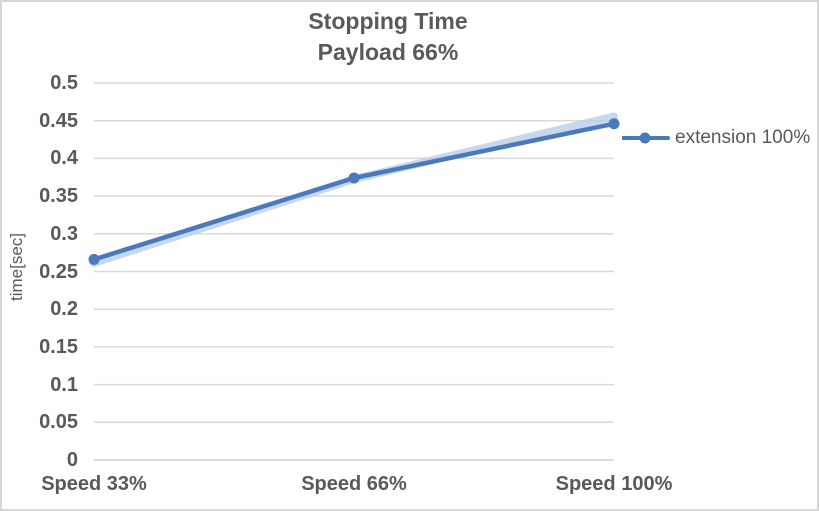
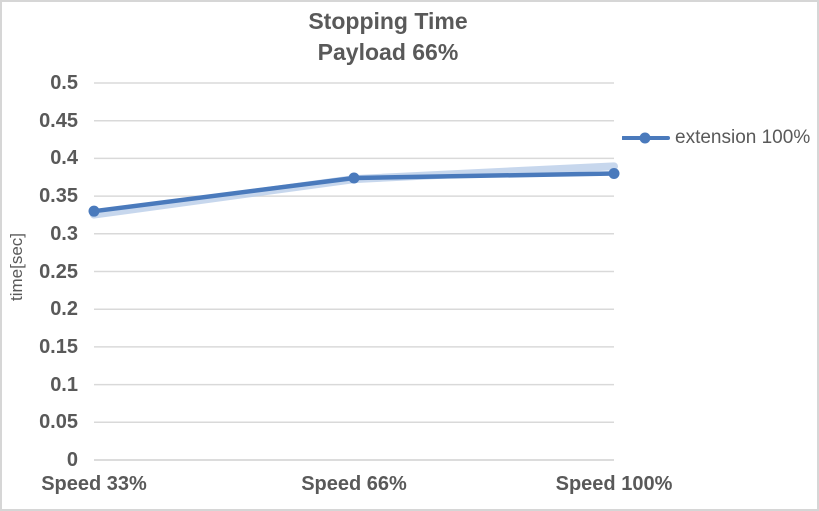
Speed 33%: 0.27 -> 0.33
Speed 100%: 0.45 -> 0.38
